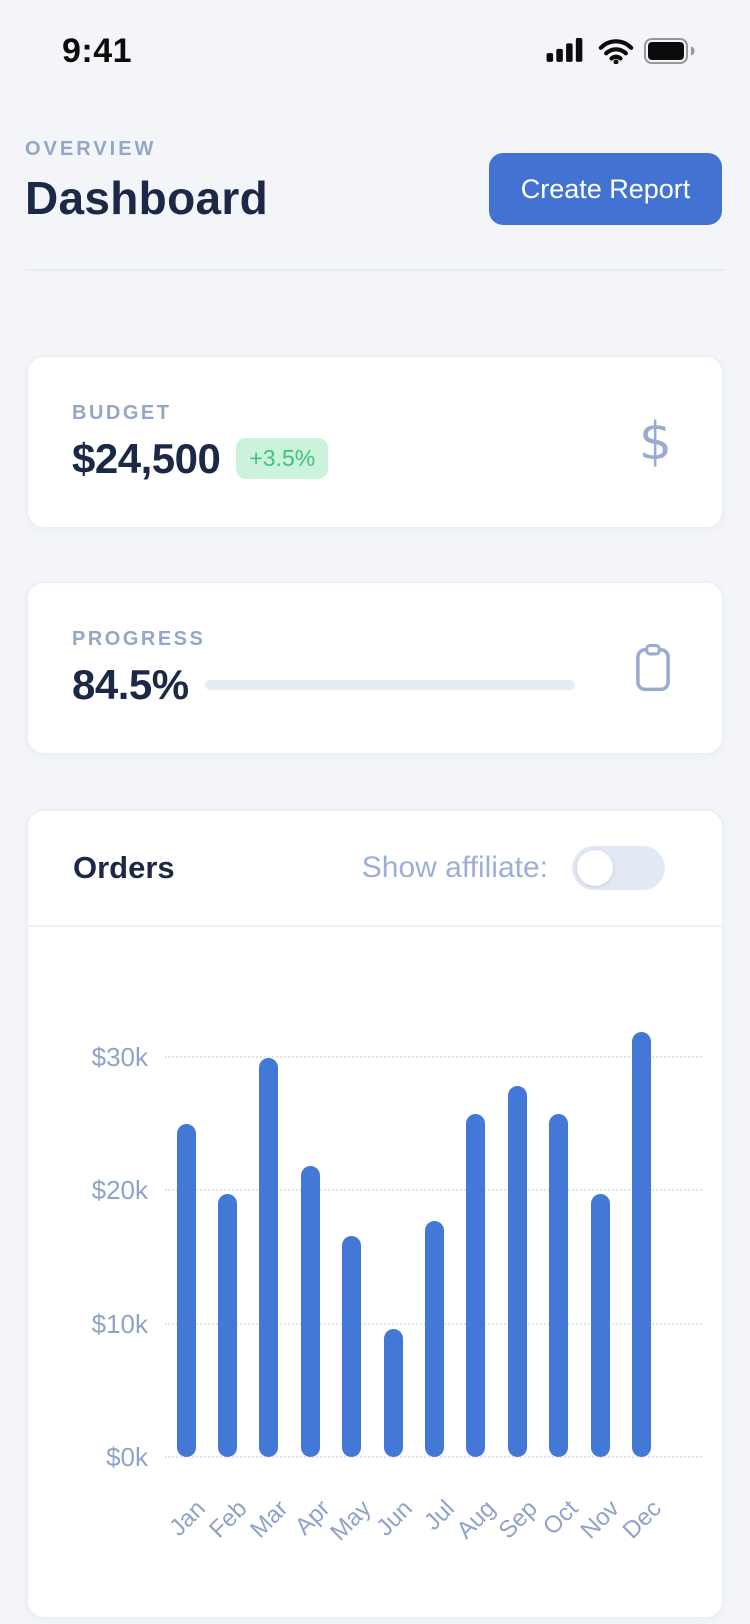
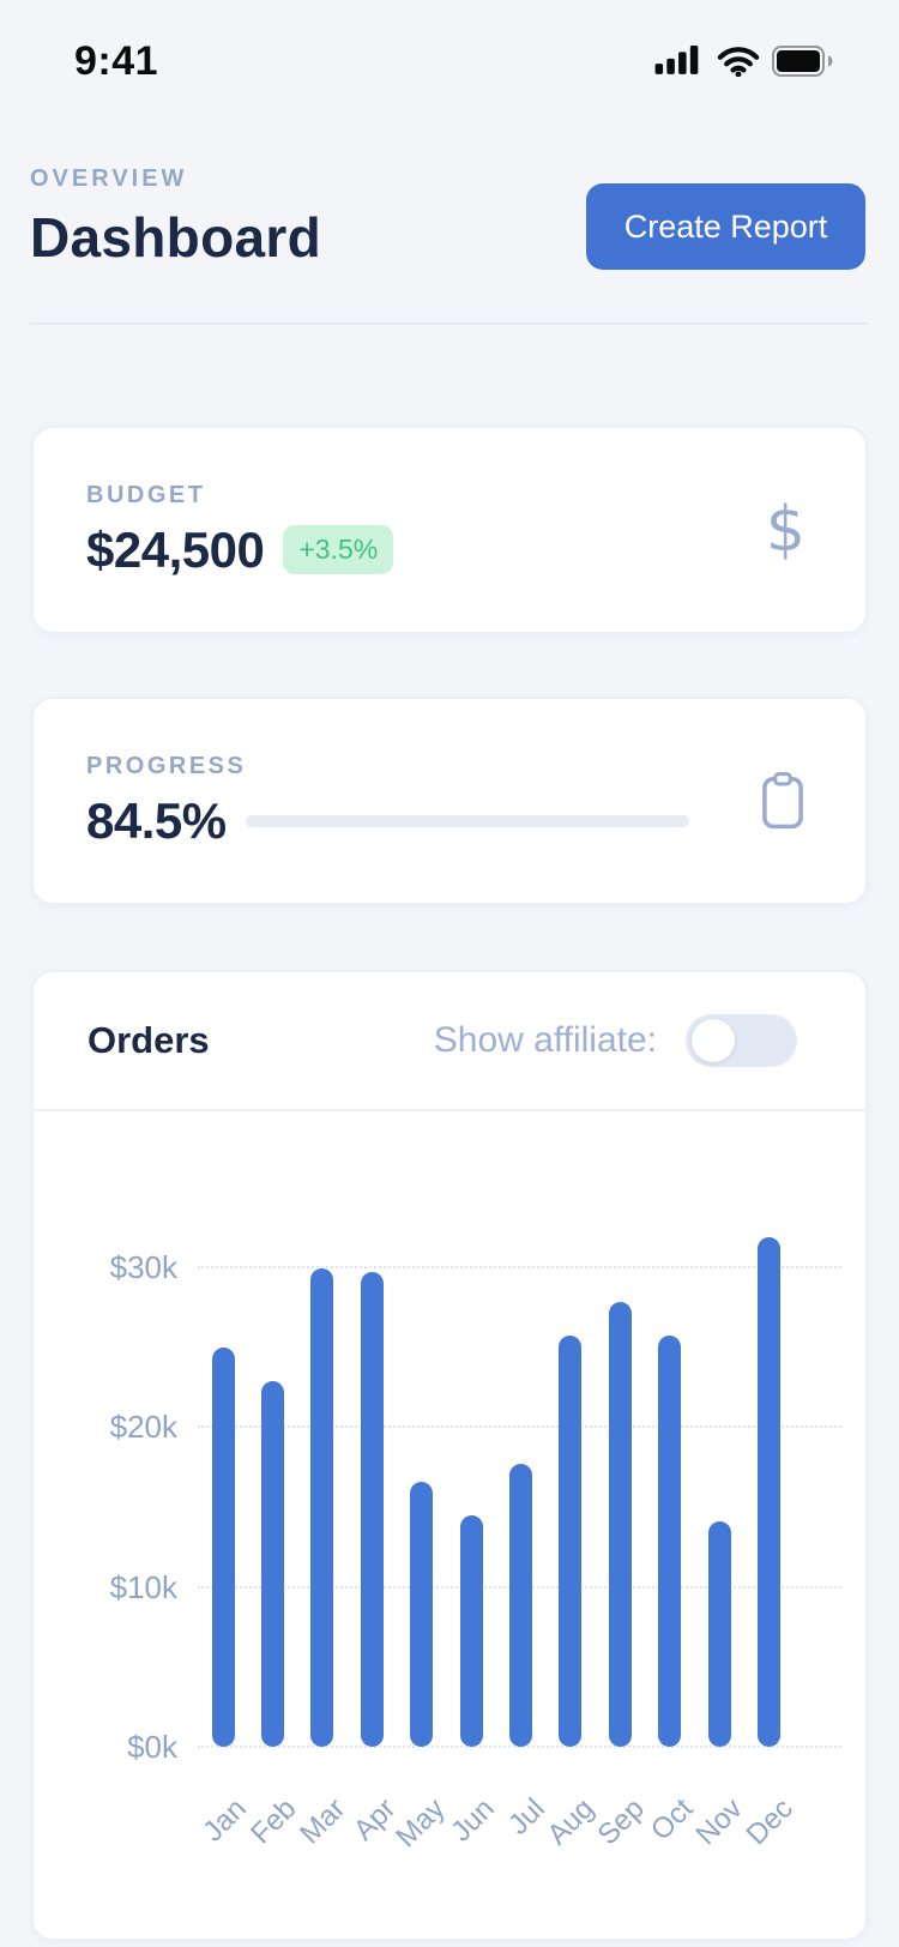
Feb: $19.7k -> $22.9k
Apr: $21.8k -> $29.7k
Jun: $9.6k -> $14.5k
Nov: $19.7k -> $14.1k
